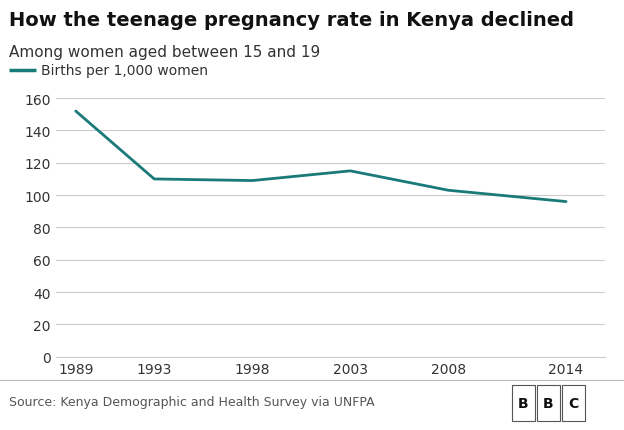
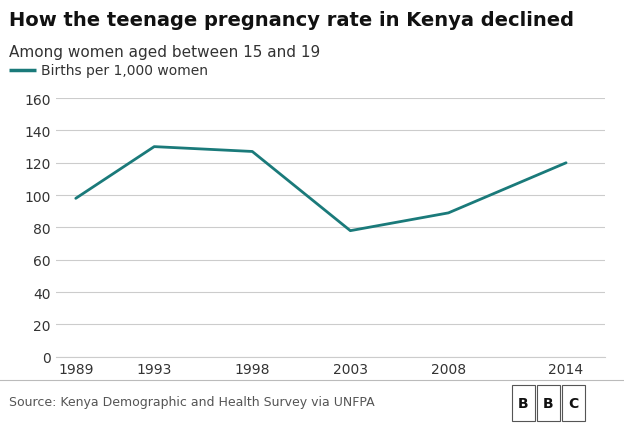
1989: 152 -> 98
1993: 110 -> 130
1998: 109 -> 127
2003: 115 -> 78
2008: 103 -> 89
2014: 96 -> 120
